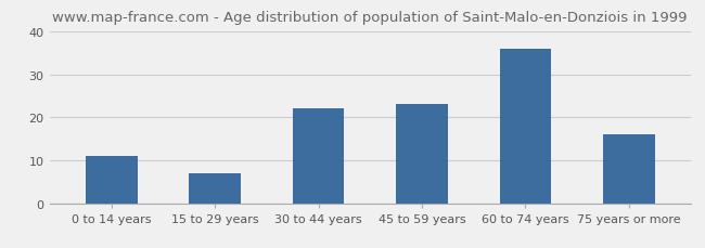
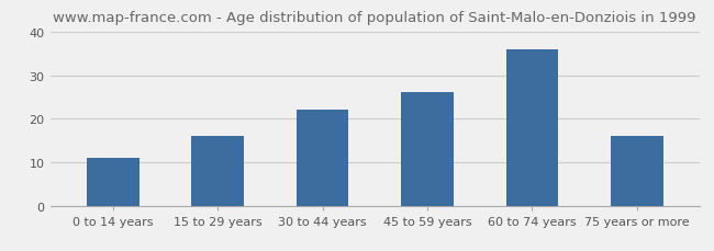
15 to 29 years: 7 -> 16
45 to 59 years: 23 -> 26
